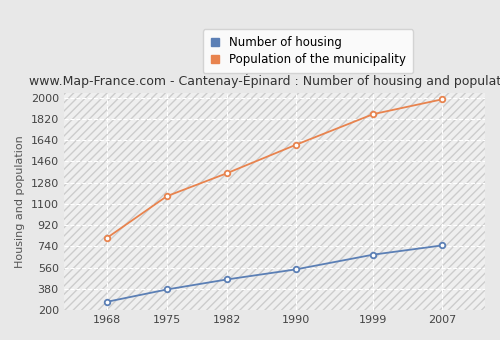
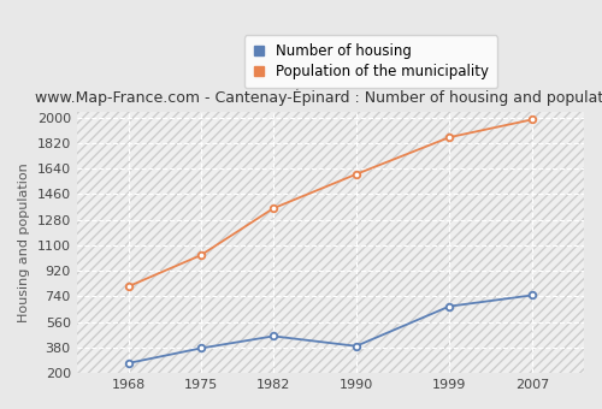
Population of the municipality/1975: 1160 -> 1030
Number of housing/1990: 540 -> 390
